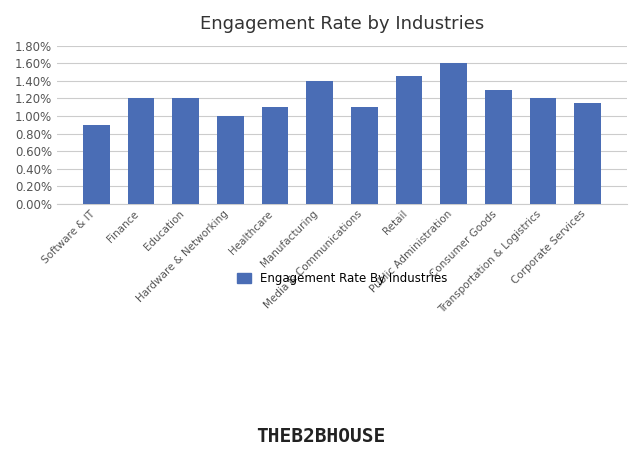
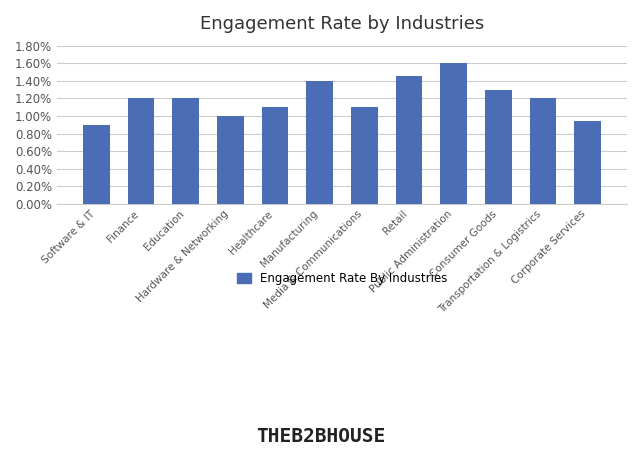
Corporate Services: 1.15% -> 0.94%
